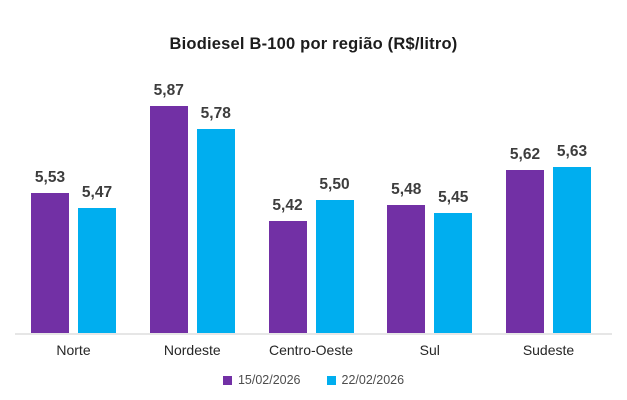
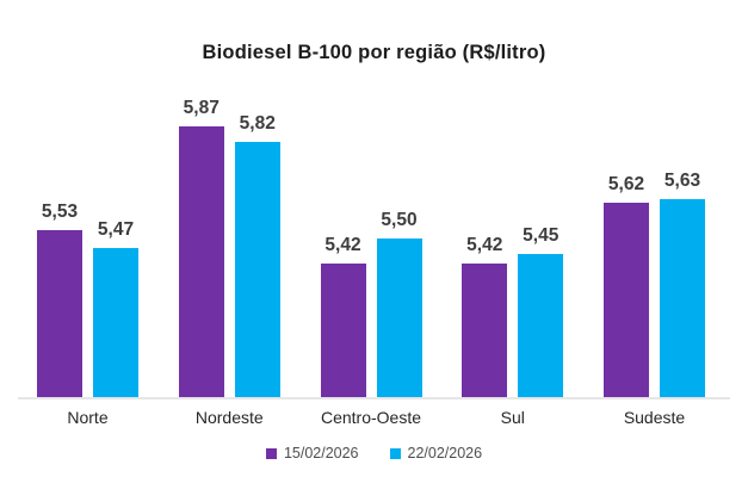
22/02/2026/Nordeste: 5,78 -> 5,82
15/02/2026/Sul: 5,48 -> 5,42
